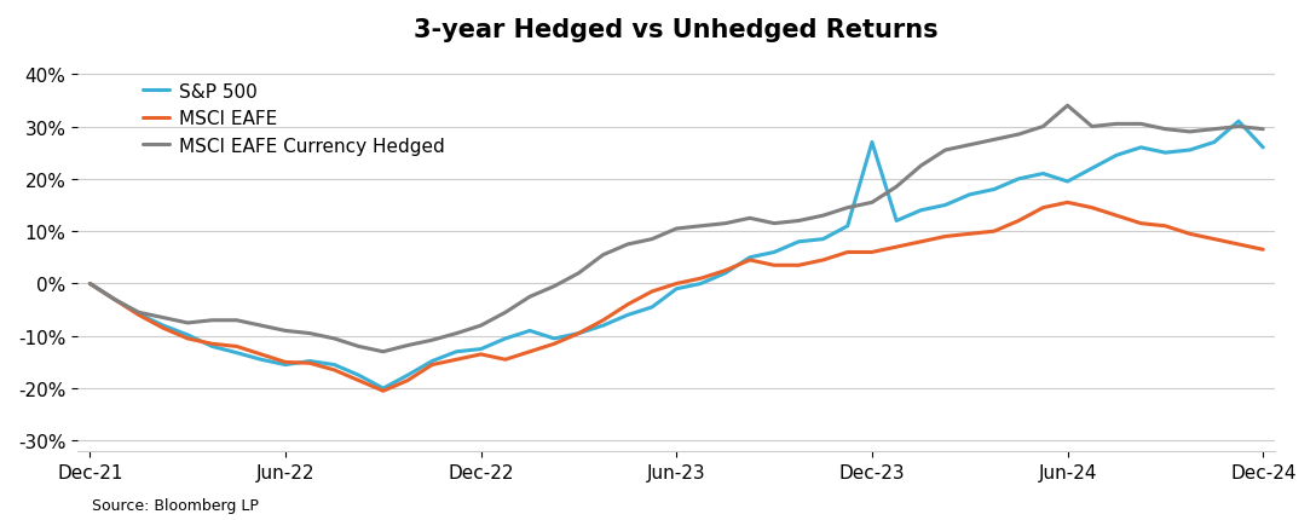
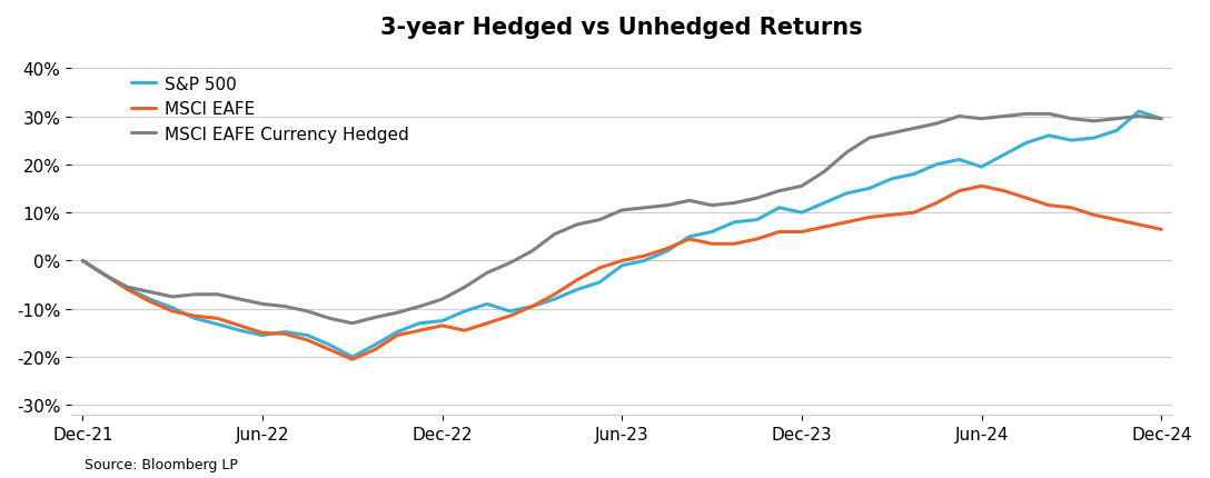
S&P 500/Dec-23: 27.0% -> 10.0%
MSCI EAFE Currency Hedged/Jun-24: 34.0% -> 29.5%
S&P 500/Dec-24: 26.0% -> 29.5%
